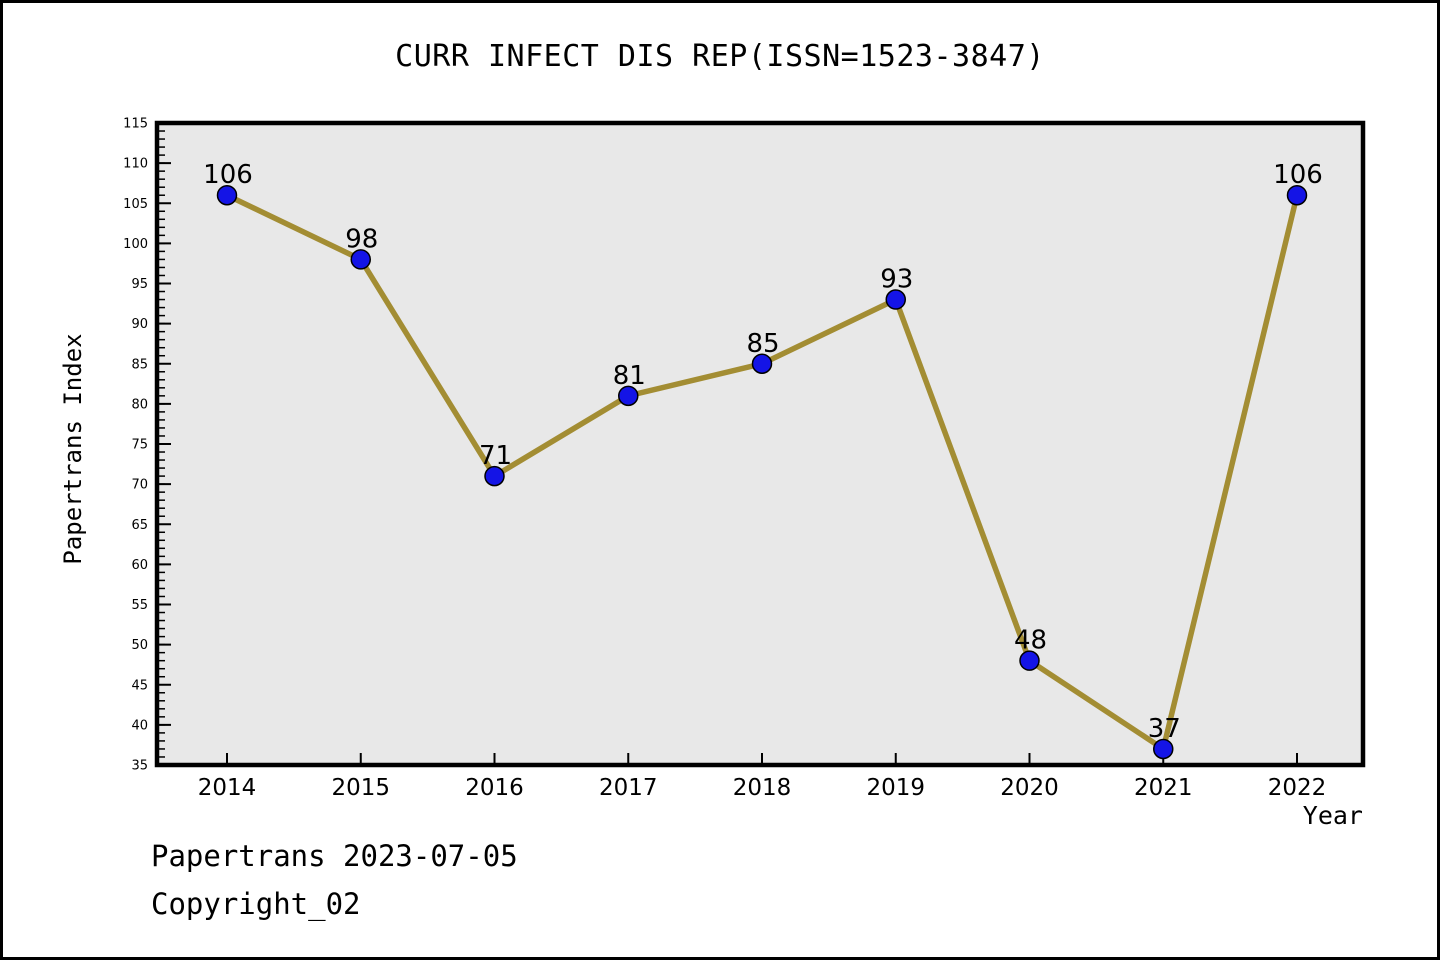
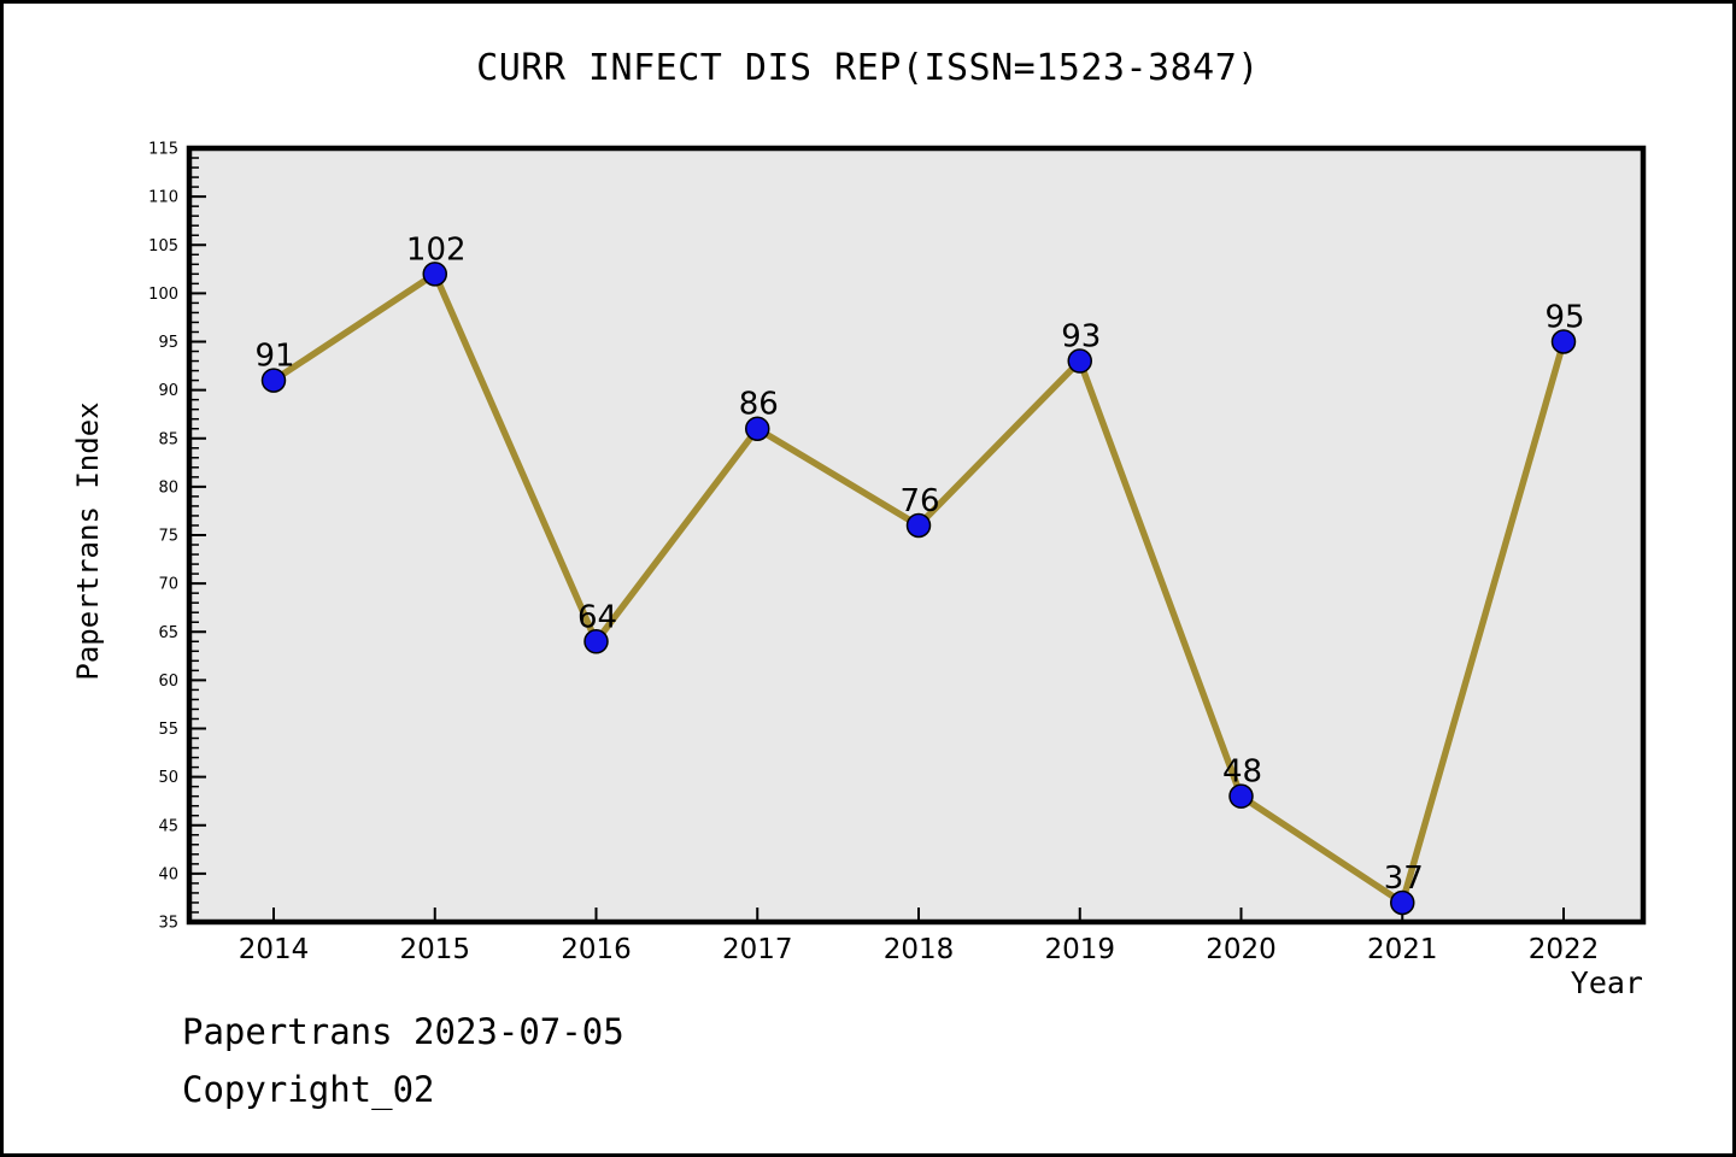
2014: 106 -> 91
2015: 98 -> 102
2016: 71 -> 64
2017: 81 -> 86
2018: 85 -> 76
2022: 106 -> 95
